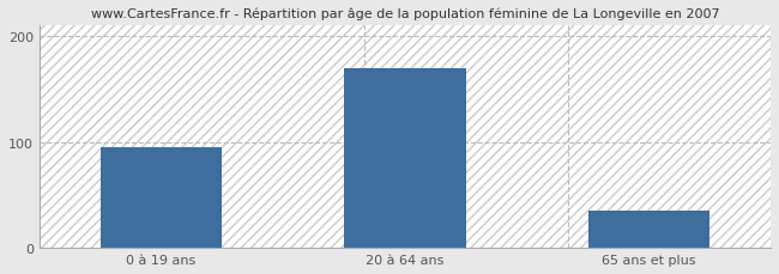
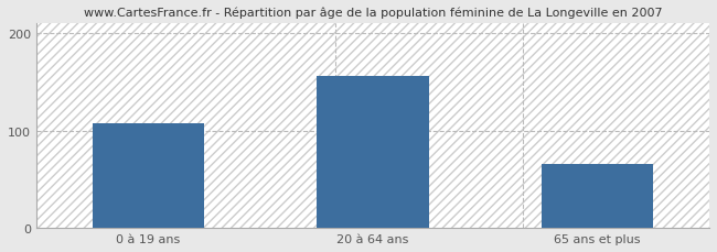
0 à 19 ans: 95 -> 108
20 à 64 ans: 170 -> 156
65 ans et plus: 35 -> 66
